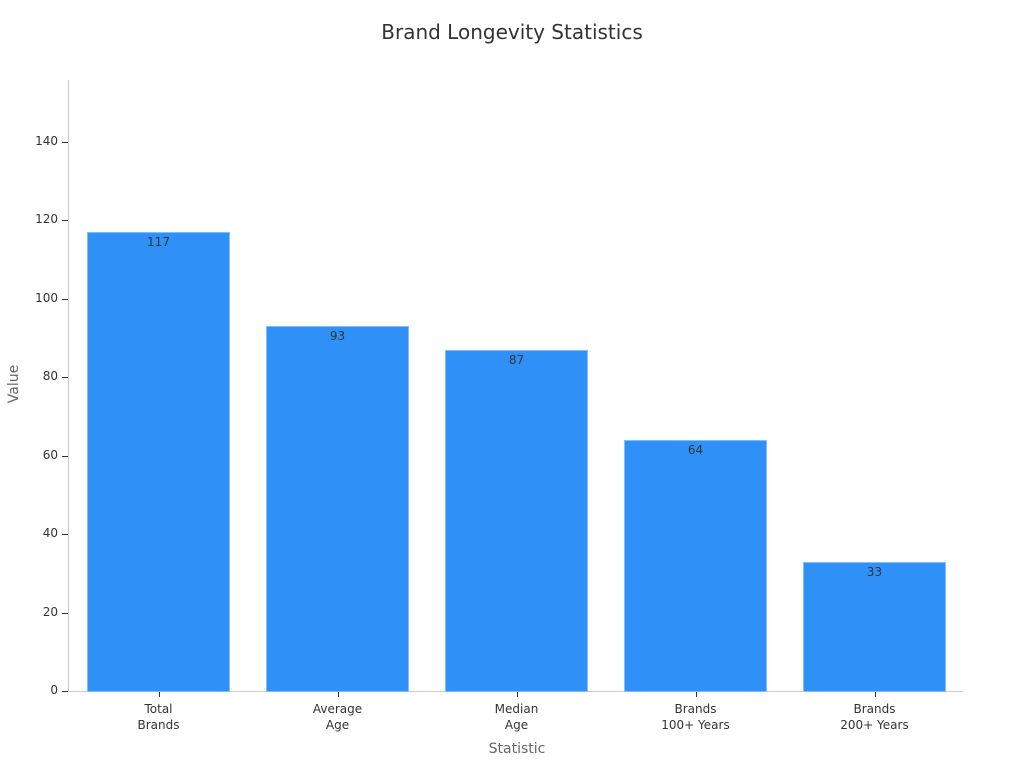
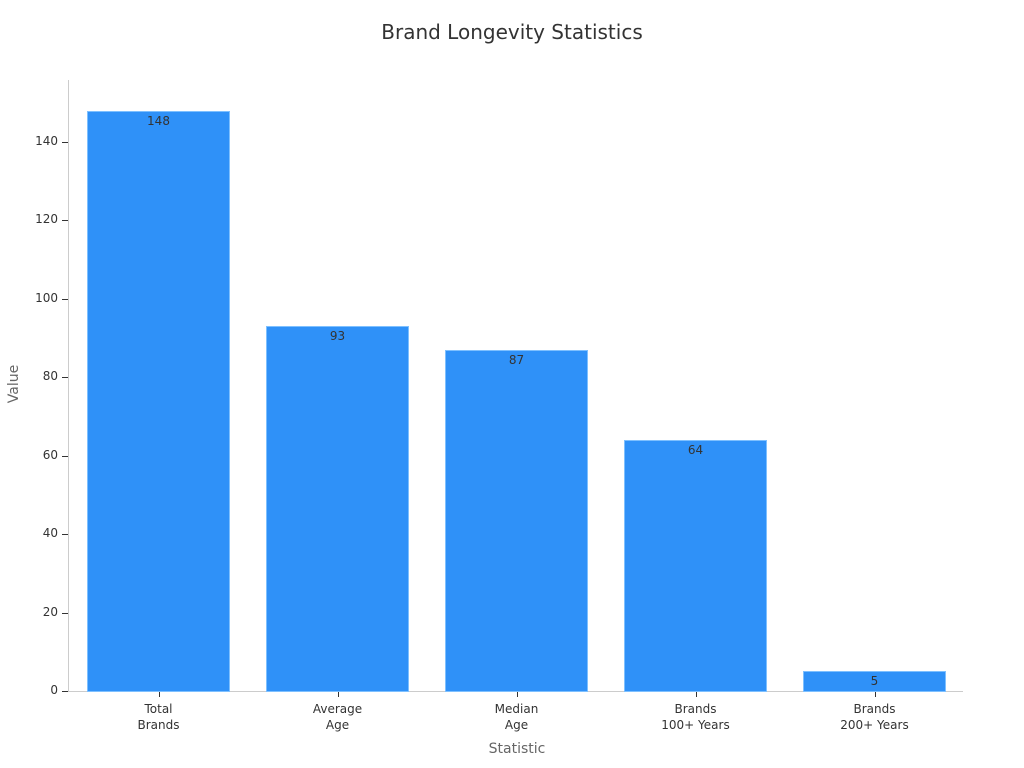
Total Brands: 117 -> 148
Brands 200+ Years: 33 -> 5
